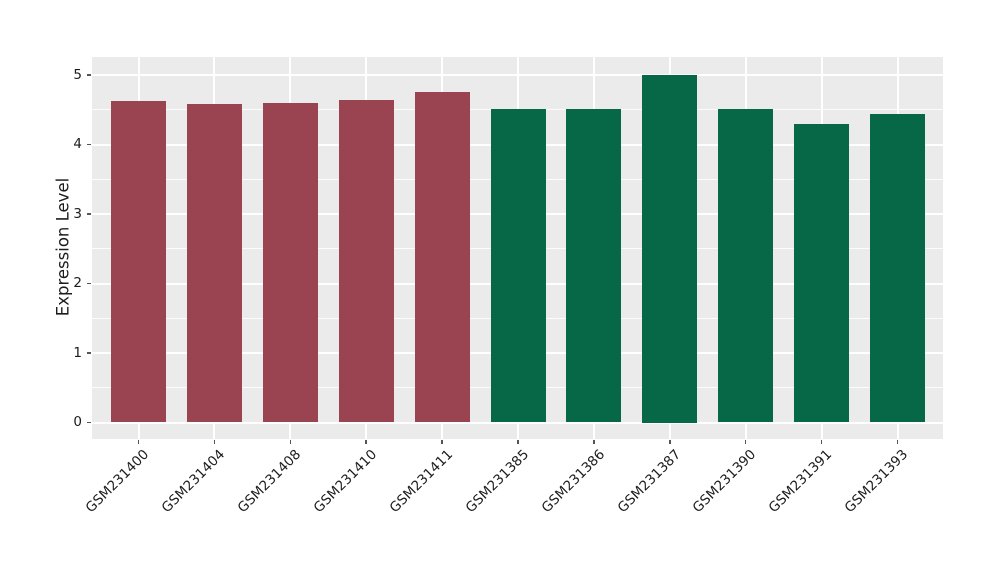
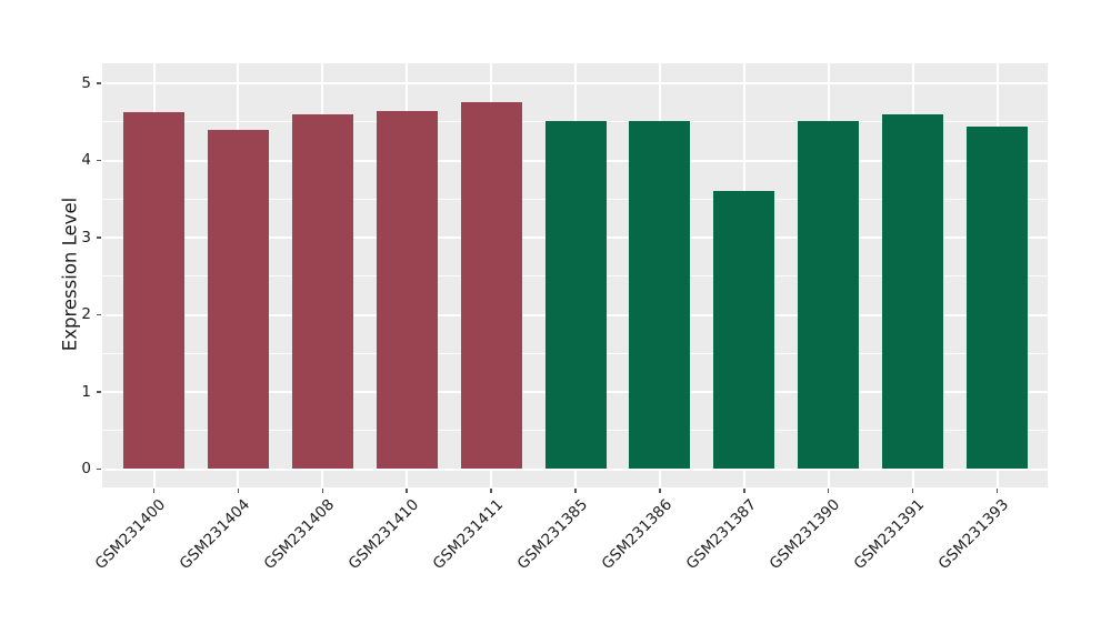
GSM231404: 4.6 -> 4.4
GSM231387: 5.0 -> 3.6
GSM231391: 4.3 -> 4.6
